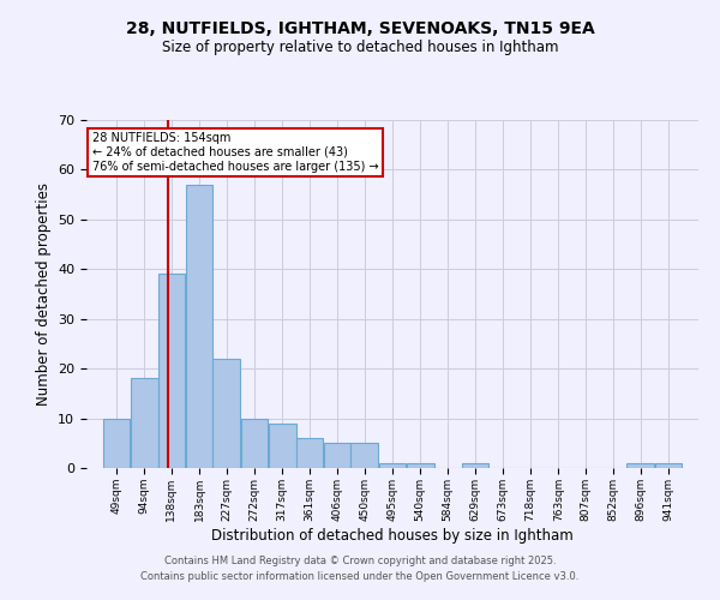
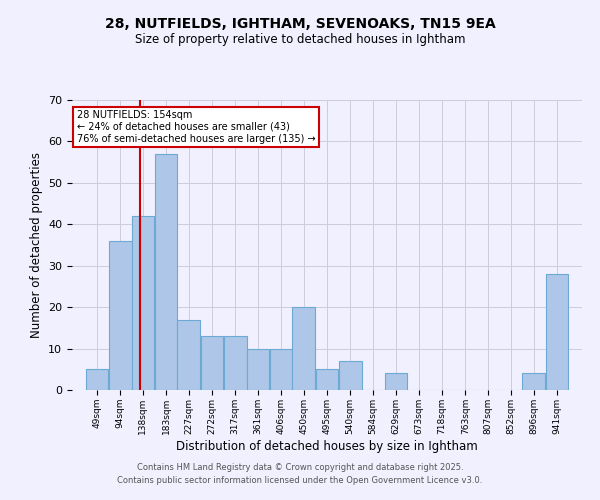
49sqm: 10 -> 5
94sqm: 18 -> 36
138sqm: 39 -> 42
227sqm: 22 -> 17
272sqm: 10 -> 13
317sqm: 9 -> 13
361sqm: 6 -> 10
406sqm: 5 -> 10
450sqm: 5 -> 20
495sqm: 1 -> 5
540sqm: 1 -> 7
629sqm: 1 -> 4
896sqm: 1 -> 4
941sqm: 1 -> 28
